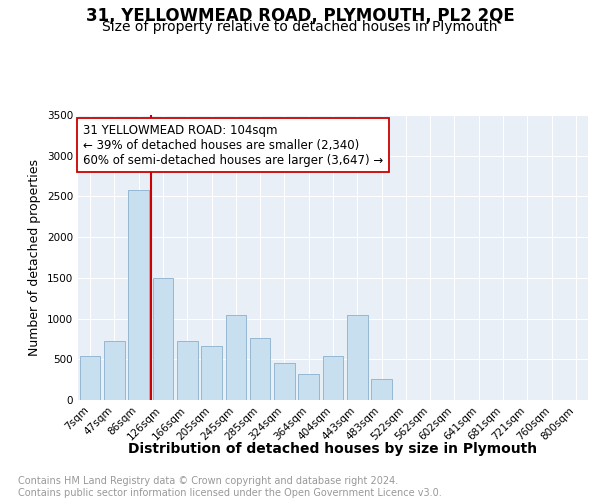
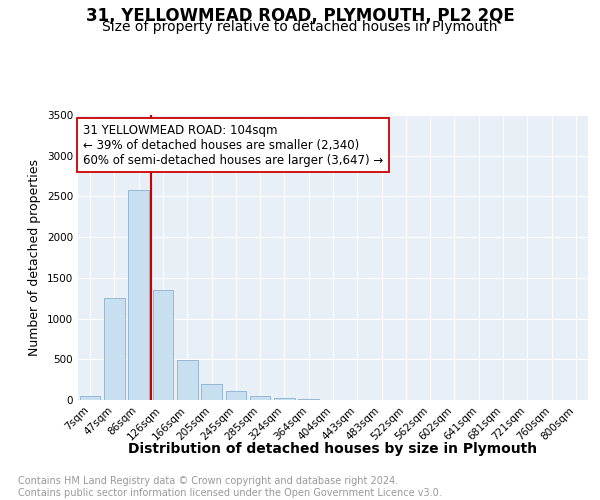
7sqm: 540 -> 50
47sqm: 720 -> 1250
126sqm: 1500 -> 1350
166sqm: 720 -> 490
205sqm: 660 -> 200
245sqm: 1040 -> 110
285sqm: 760 -> 50
324sqm: 460 -> 20
364sqm: 320 -> 10
404sqm: 540 -> 0
443sqm: 1040 -> 0
483sqm: 260 -> 0
